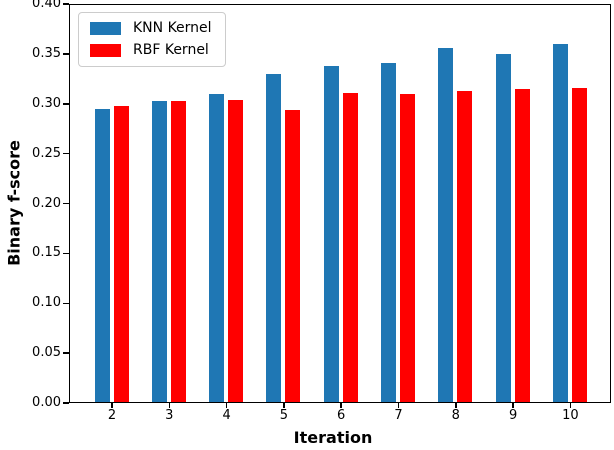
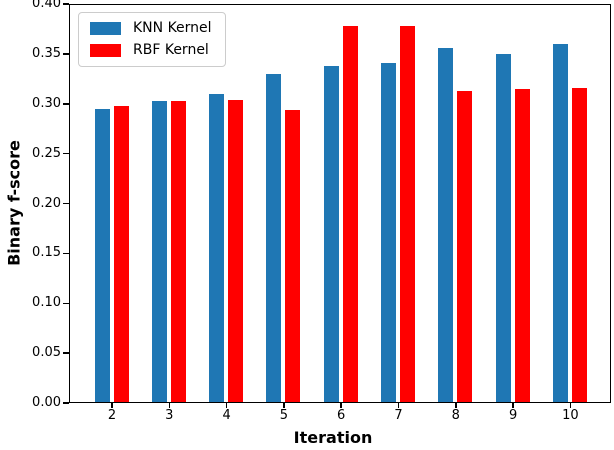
RBF Kernel/6: 0.31 -> 0.38
RBF Kernel/7: 0.31 -> 0.38
